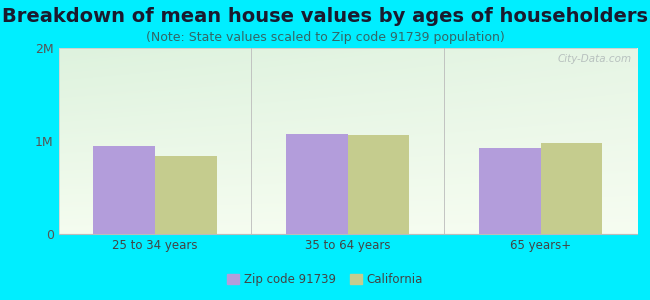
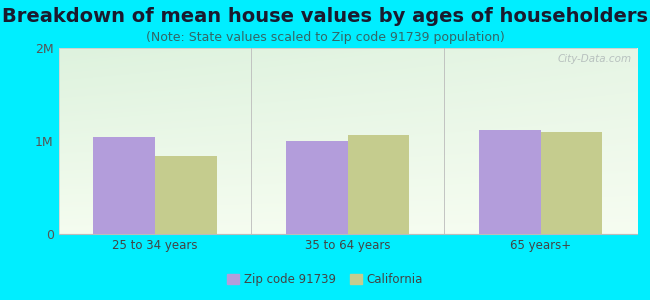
Zip code 91739/25 to 34 years: 0.95M -> 1.04M
Zip code 91739/35 to 64 years: 1.08M -> 1.00M
Zip code 91739/65 years+: 0.92M -> 1.12M
California/65 years+: 0.98M -> 1.10M
